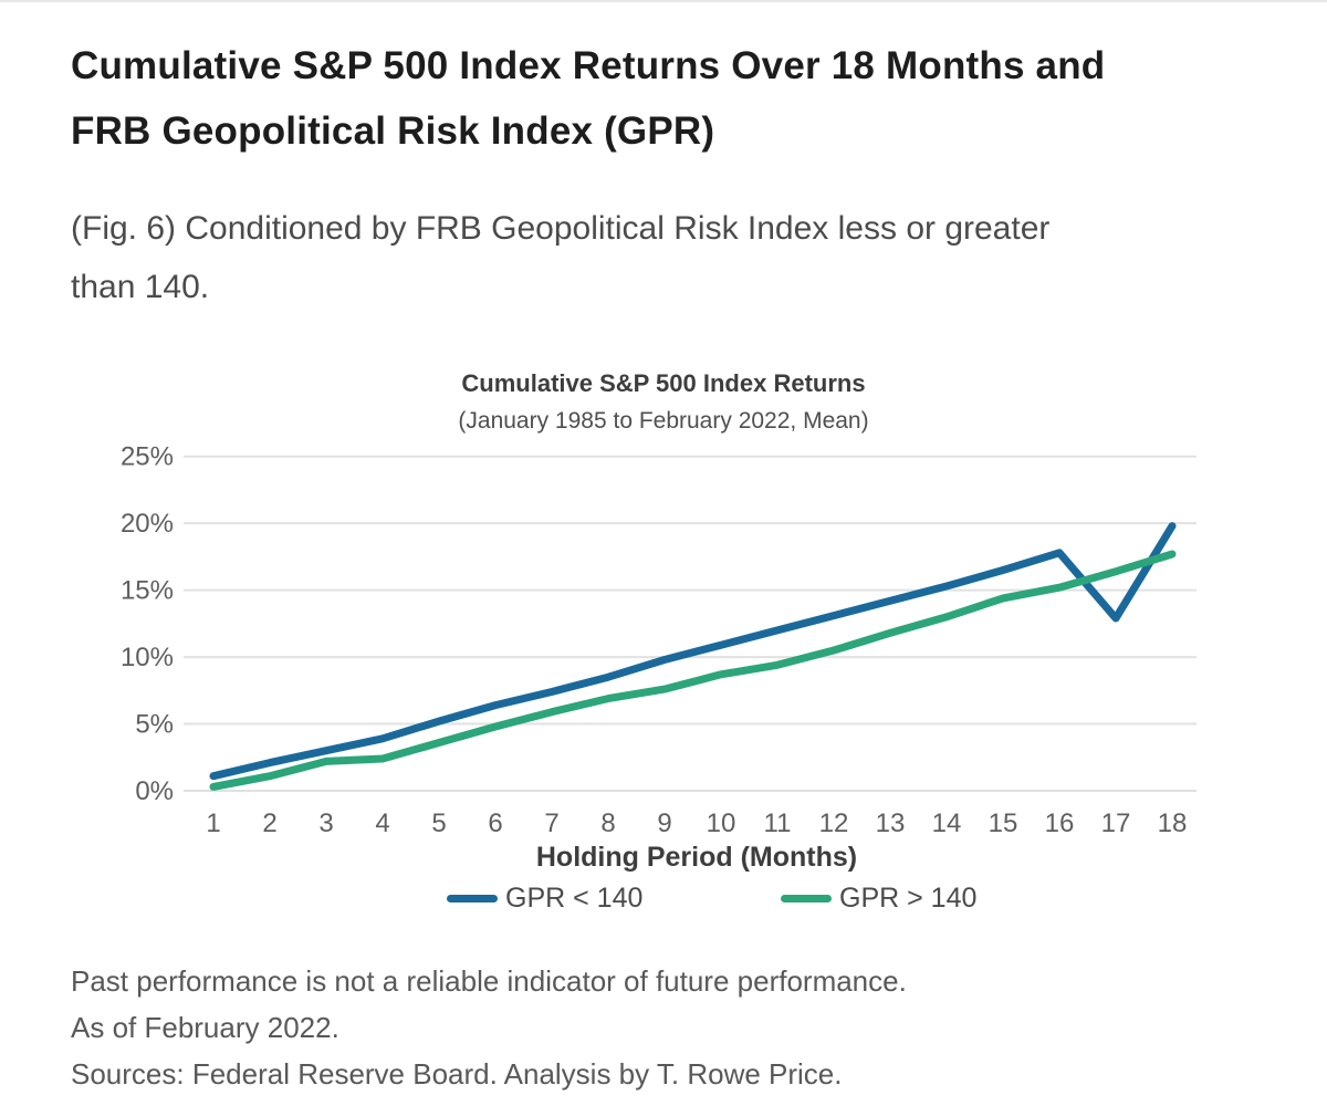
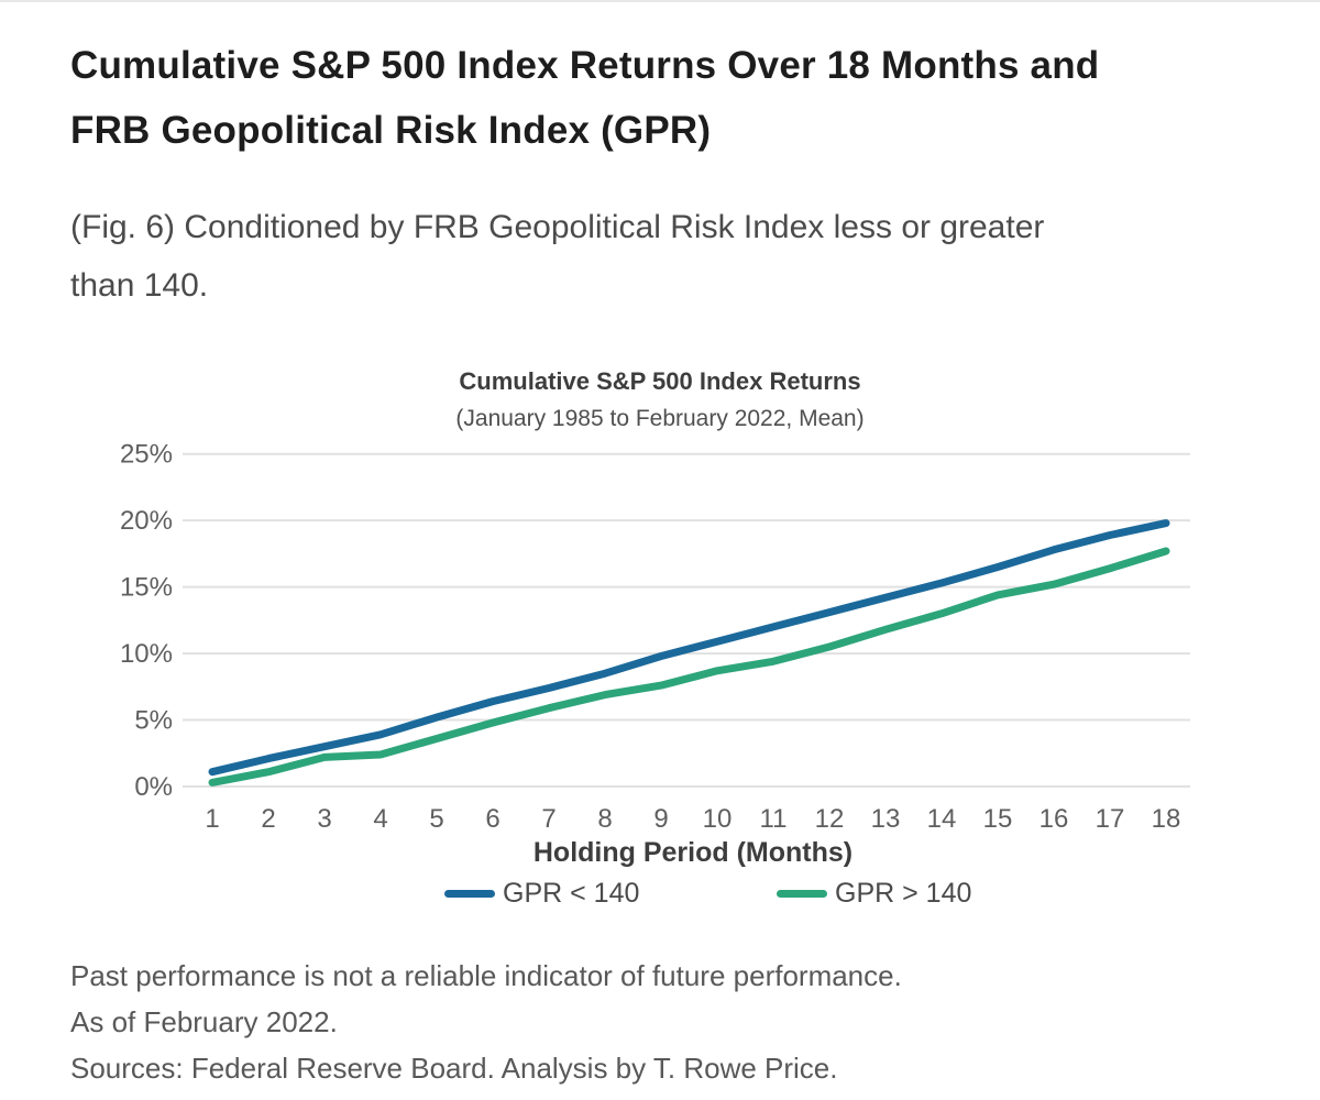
GPR < 140/17: 12.9% -> 18.9%
